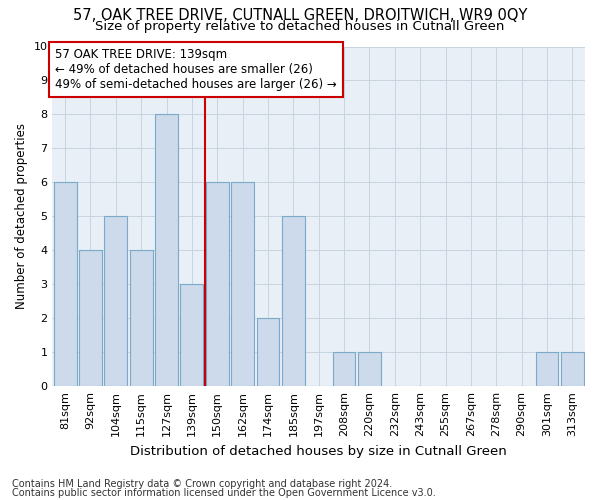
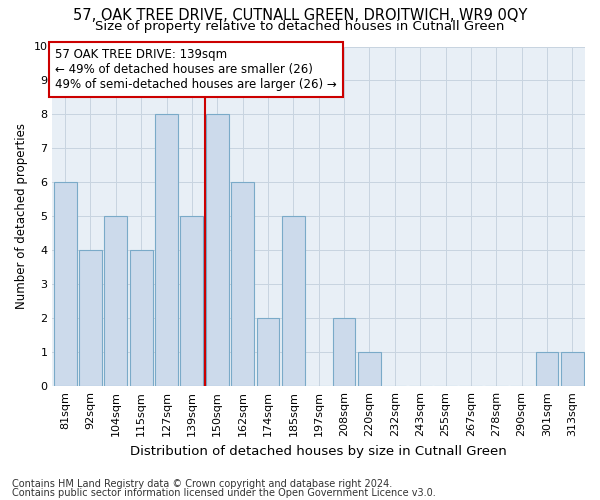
139sqm: 3 -> 5
150sqm: 6 -> 8
208sqm: 1 -> 2
